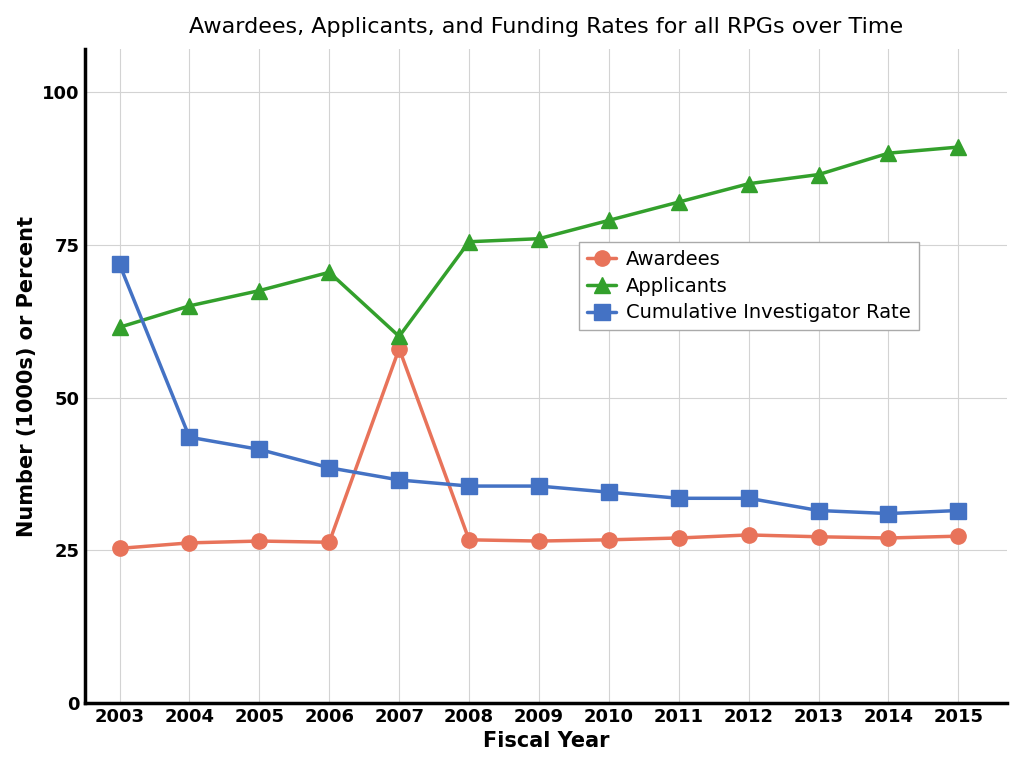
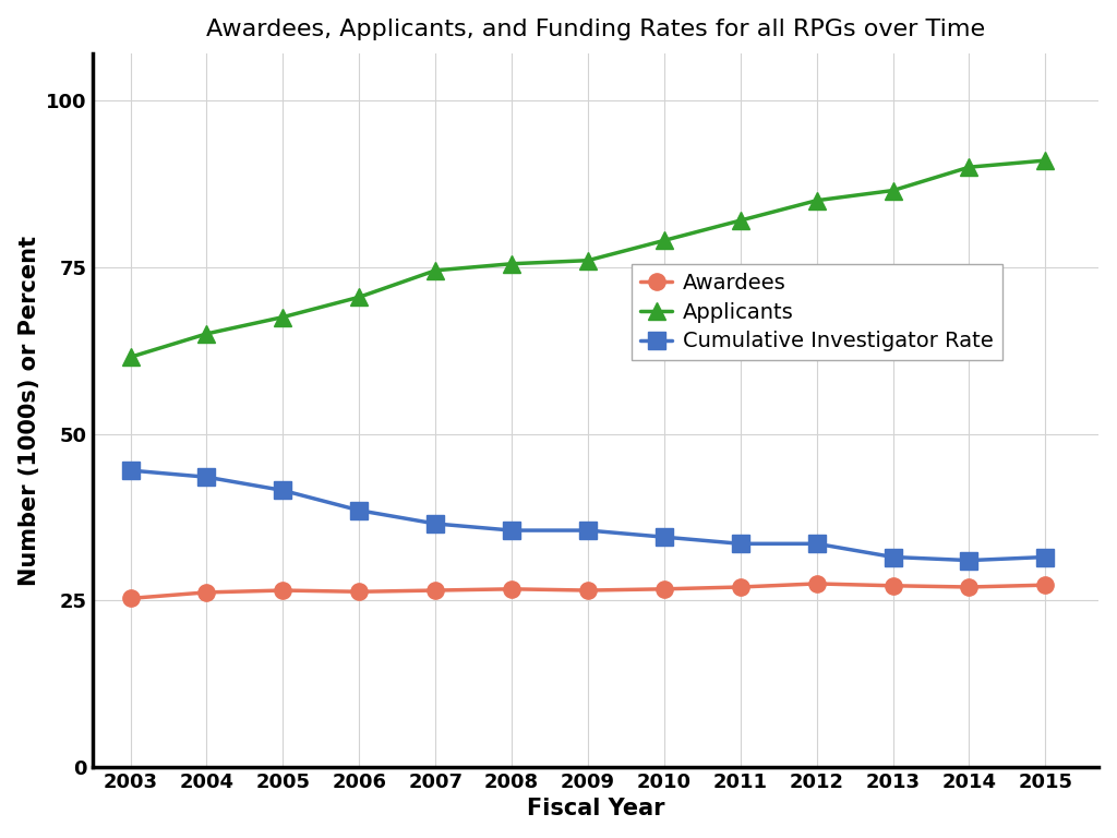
Cumulative Investigator Rate/2003: 71.8 -> 44.5
Awardees/2007: 58.0 -> 26.5
Applicants/2007: 60.0 -> 74.5
